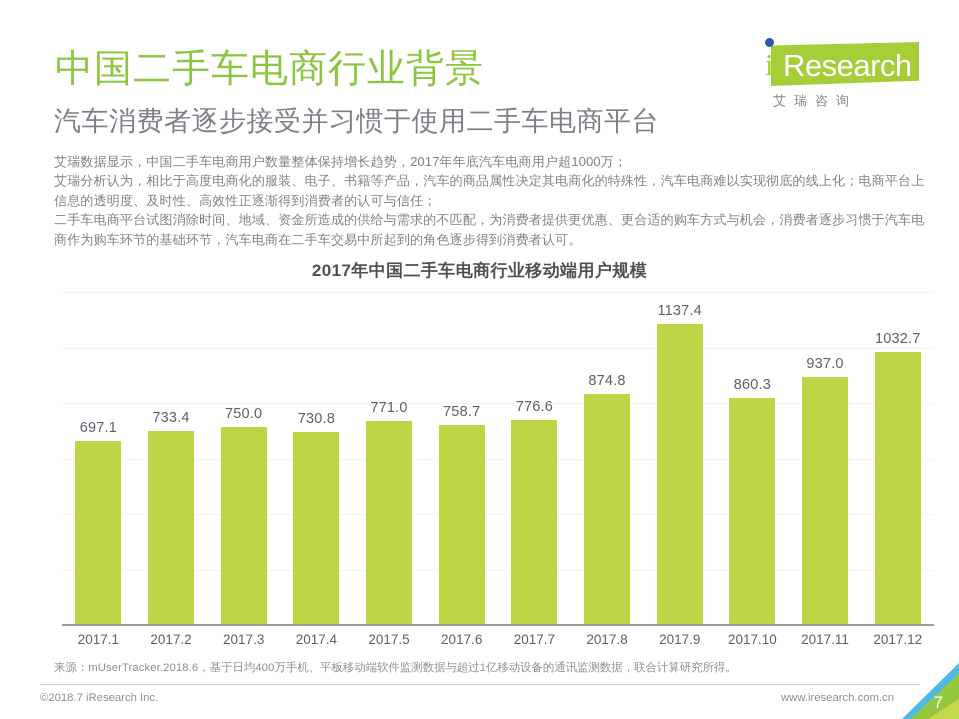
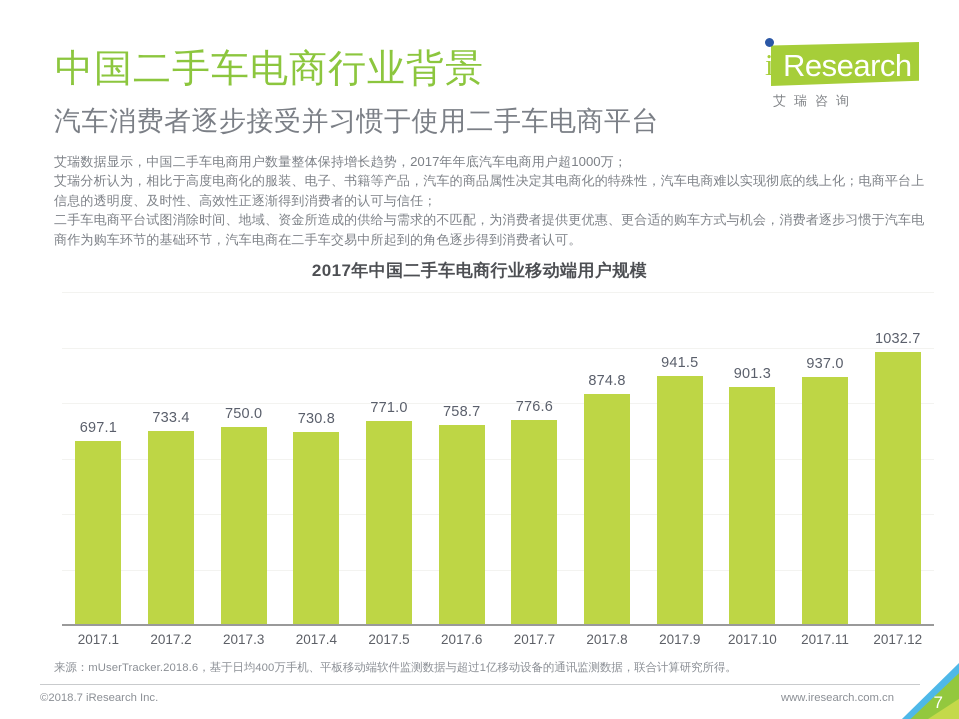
2017.9: 1137.4 -> 941.5
2017.10: 860.3 -> 901.3
